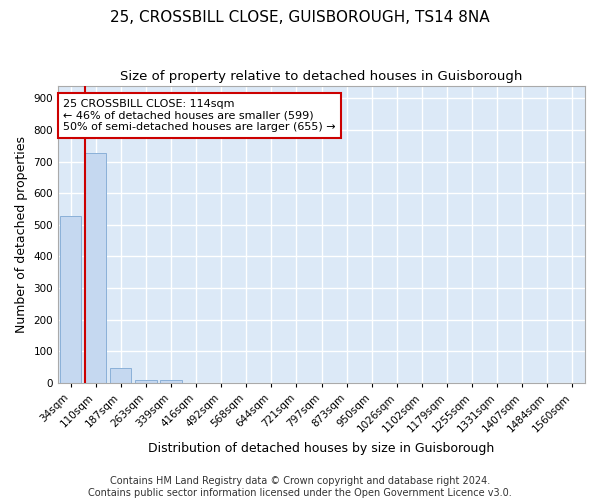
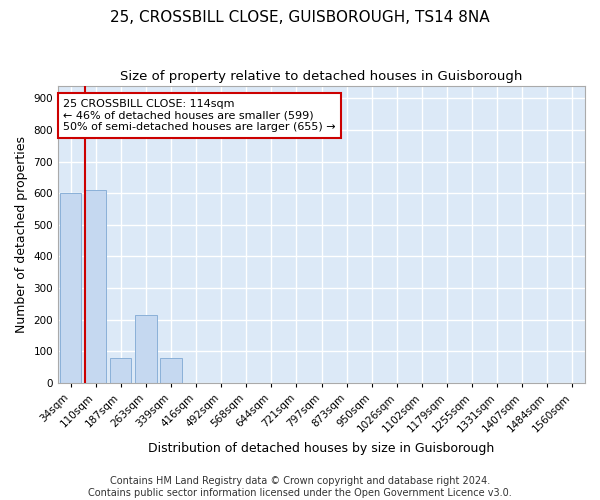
34sqm: 527 -> 600
110sqm: 727 -> 610
187sqm: 47 -> 80
263sqm: 11 -> 215
339sqm: 9 -> 80
